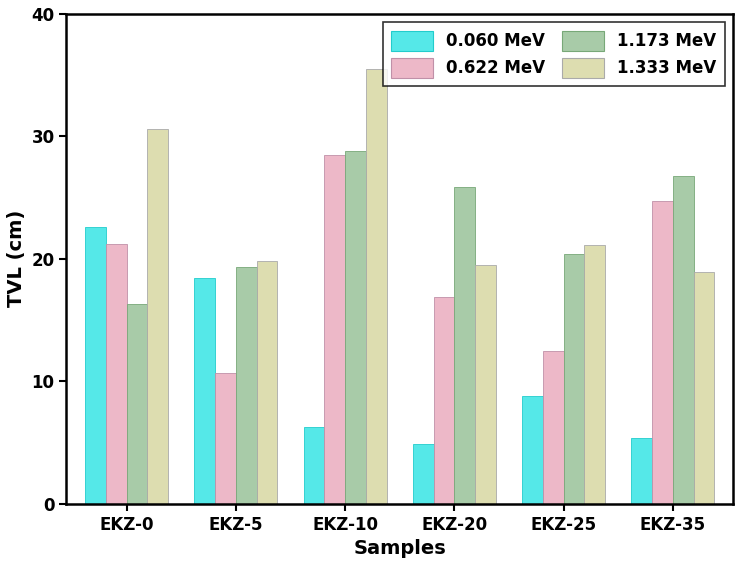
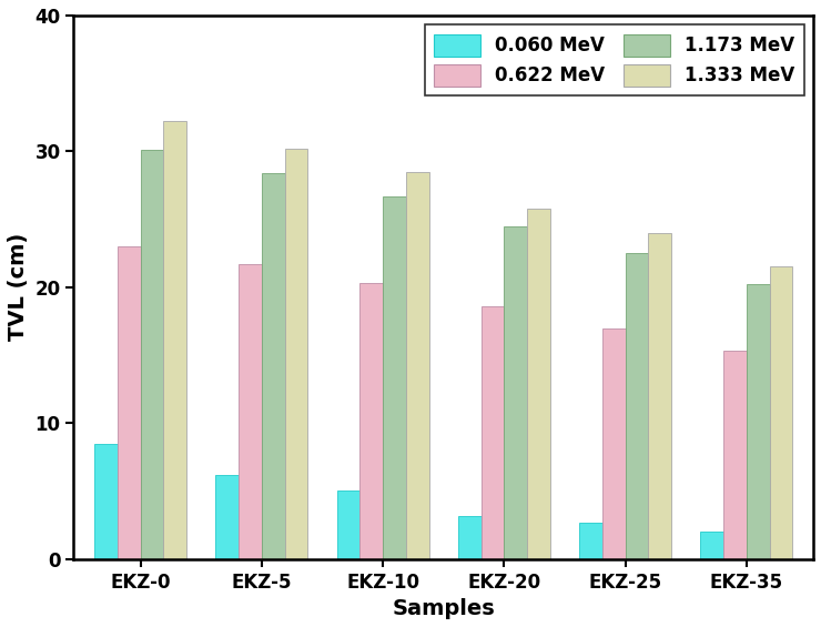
0.060 MeV/EKZ-0: 22.6 -> 8.5
0.622 MeV/EKZ-0: 21.2 -> 23.0
1.173 MeV/EKZ-0: 16.3 -> 30.1
1.333 MeV/EKZ-0: 30.6 -> 32.2
0.060 MeV/EKZ-5: 18.4 -> 6.2
0.622 MeV/EKZ-5: 10.7 -> 21.7
1.173 MeV/EKZ-5: 19.3 -> 28.4
1.333 MeV/EKZ-5: 19.8 -> 30.2
0.060 MeV/EKZ-10: 6.3 -> 5.0
0.622 MeV/EKZ-10: 28.5 -> 20.3
1.173 MeV/EKZ-10: 28.8 -> 26.7
1.333 MeV/EKZ-10: 35.5 -> 28.5
0.060 MeV/EKZ-20: 4.9 -> 3.2
0.622 MeV/EKZ-20: 16.9 -> 18.6
1.173 MeV/EKZ-20: 25.9 -> 24.5
1.333 MeV/EKZ-20: 19.5 -> 25.8
0.060 MeV/EKZ-25: 8.8 -> 2.7
0.622 MeV/EKZ-25: 12.5 -> 17.0
1.173 MeV/EKZ-25: 20.4 -> 22.5
1.333 MeV/EKZ-25: 21.1 -> 24.0
0.060 MeV/EKZ-35: 5.4 -> 2.0
0.622 MeV/EKZ-35: 24.7 -> 15.3
1.173 MeV/EKZ-35: 26.8 -> 20.2
1.333 MeV/EKZ-35: 18.9 -> 21.5
